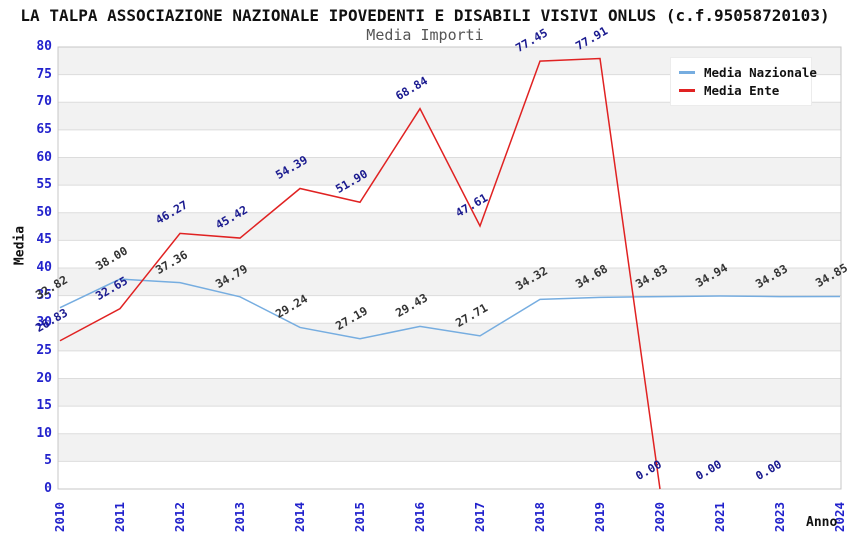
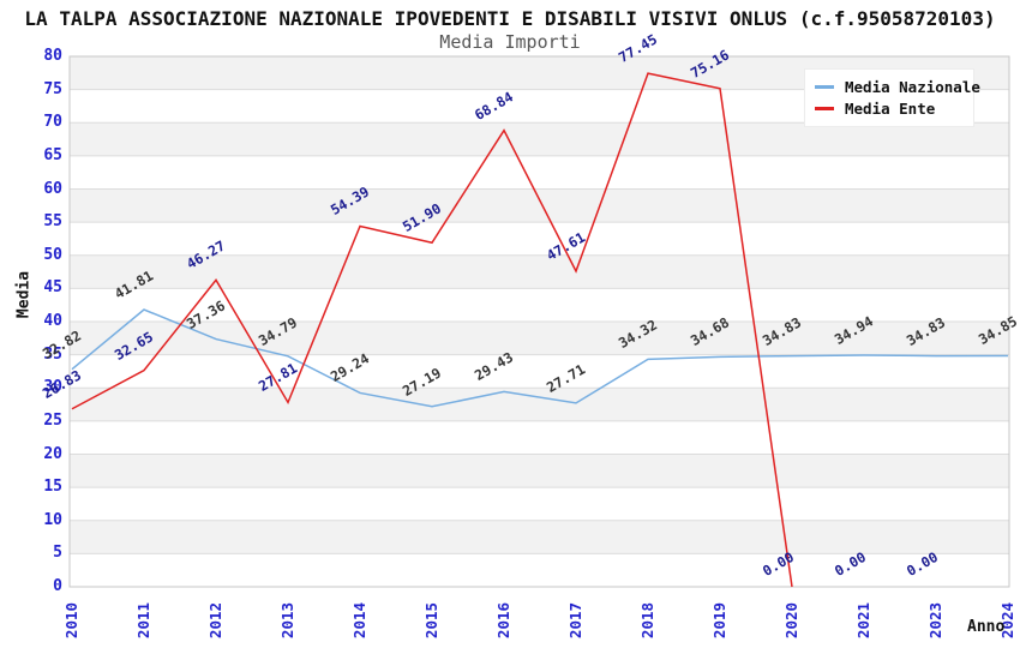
Media Nazionale/2011: 38.00 -> 41.81
Media Ente/2013: 45.42 -> 27.81
Media Ente/2019: 77.91 -> 75.16
